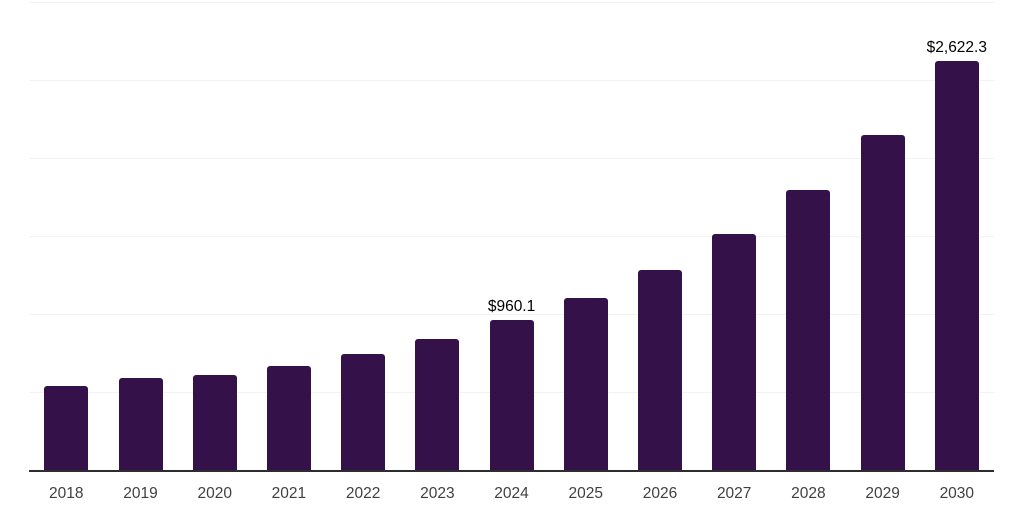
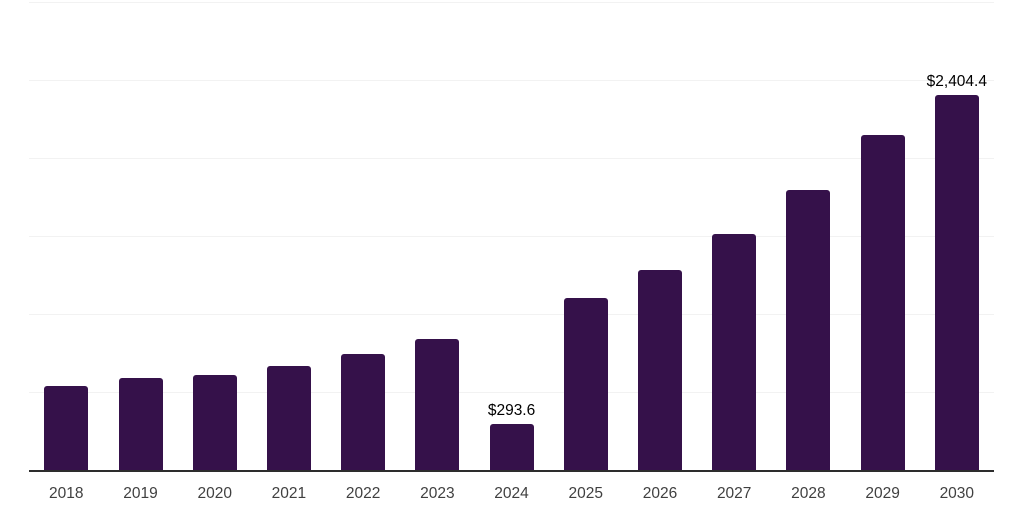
2024: $960.1 -> $293.6
2030: $2,622.3 -> $2,404.4
